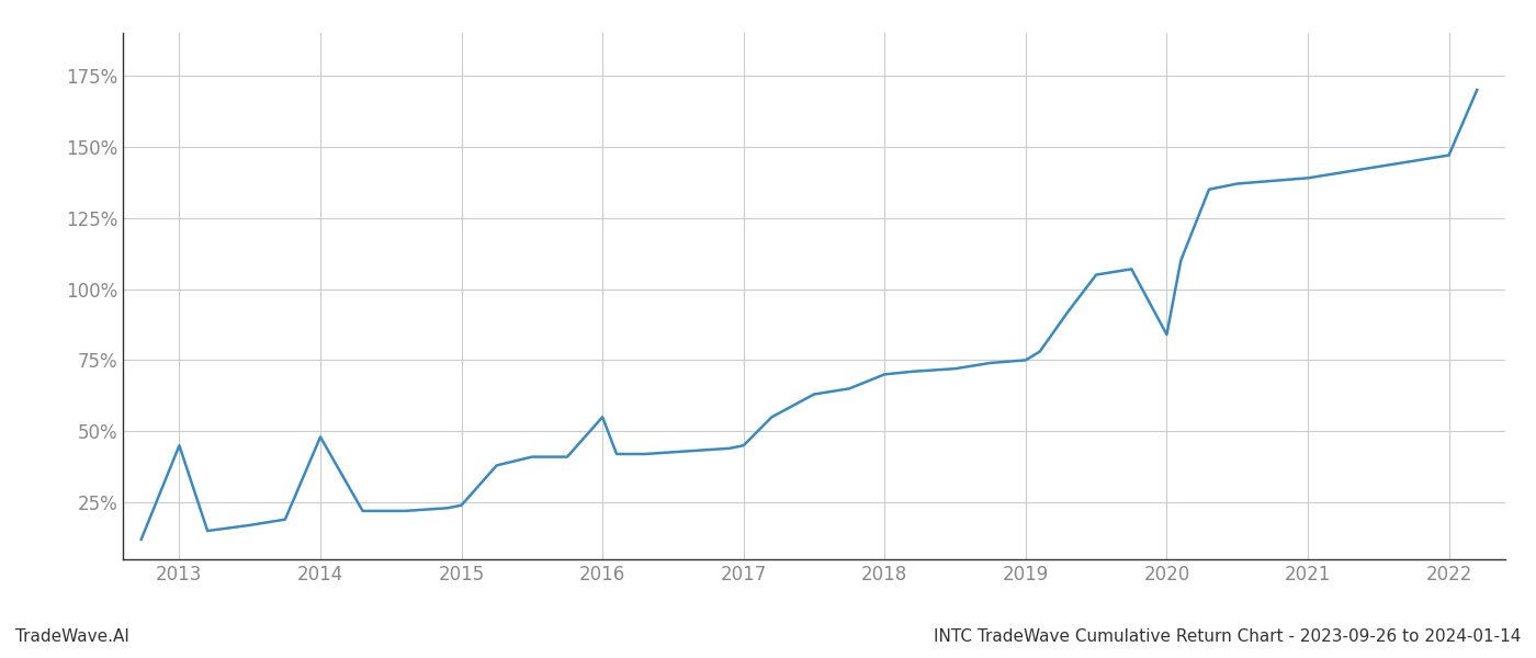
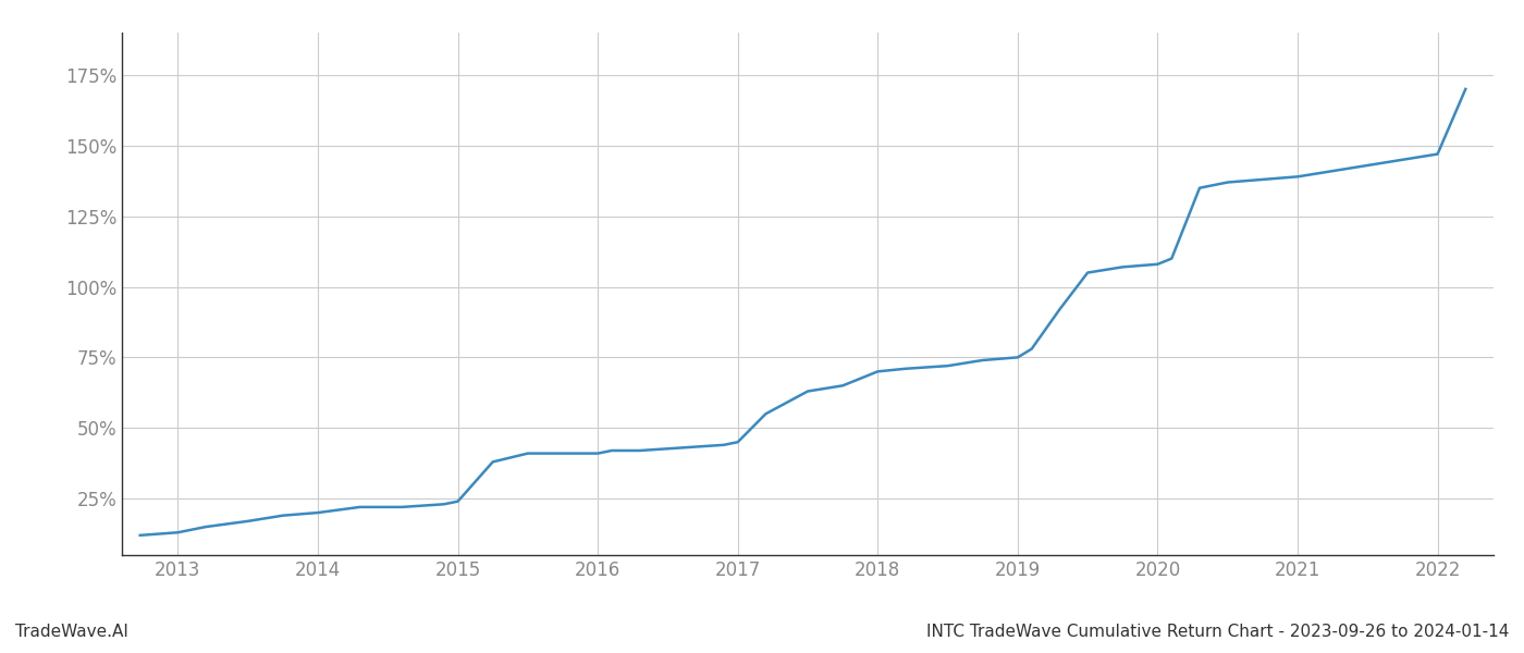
2013: 45% -> 13%
2014: 48% -> 20%
2016: 55% -> 41%
2020: 84% -> 108%
